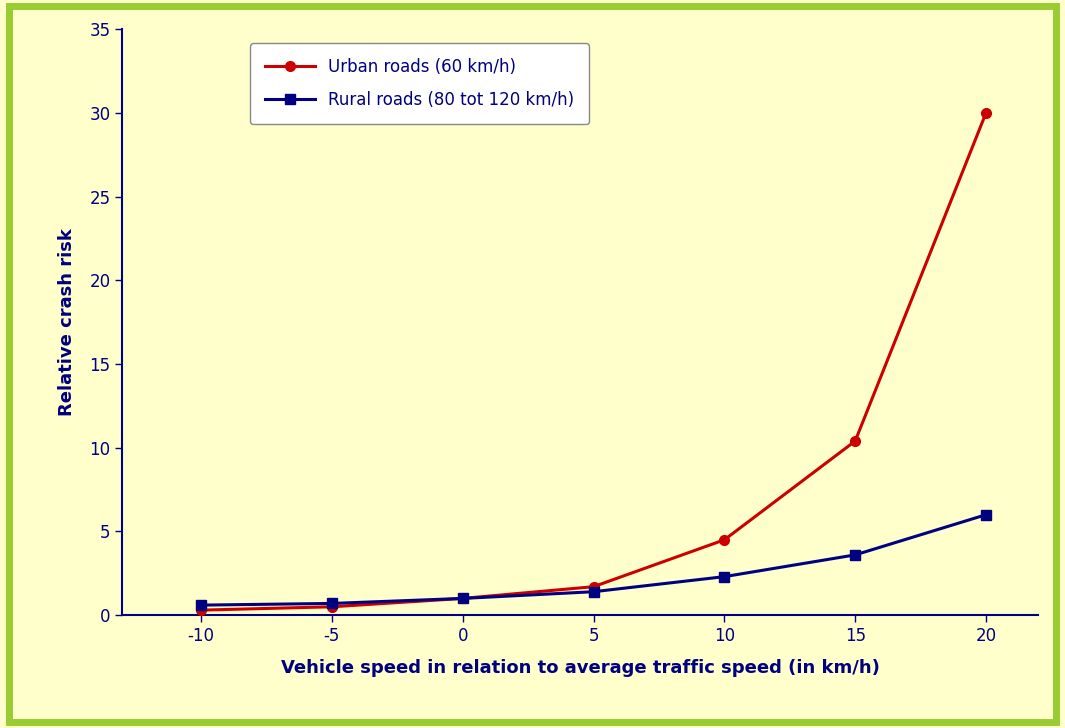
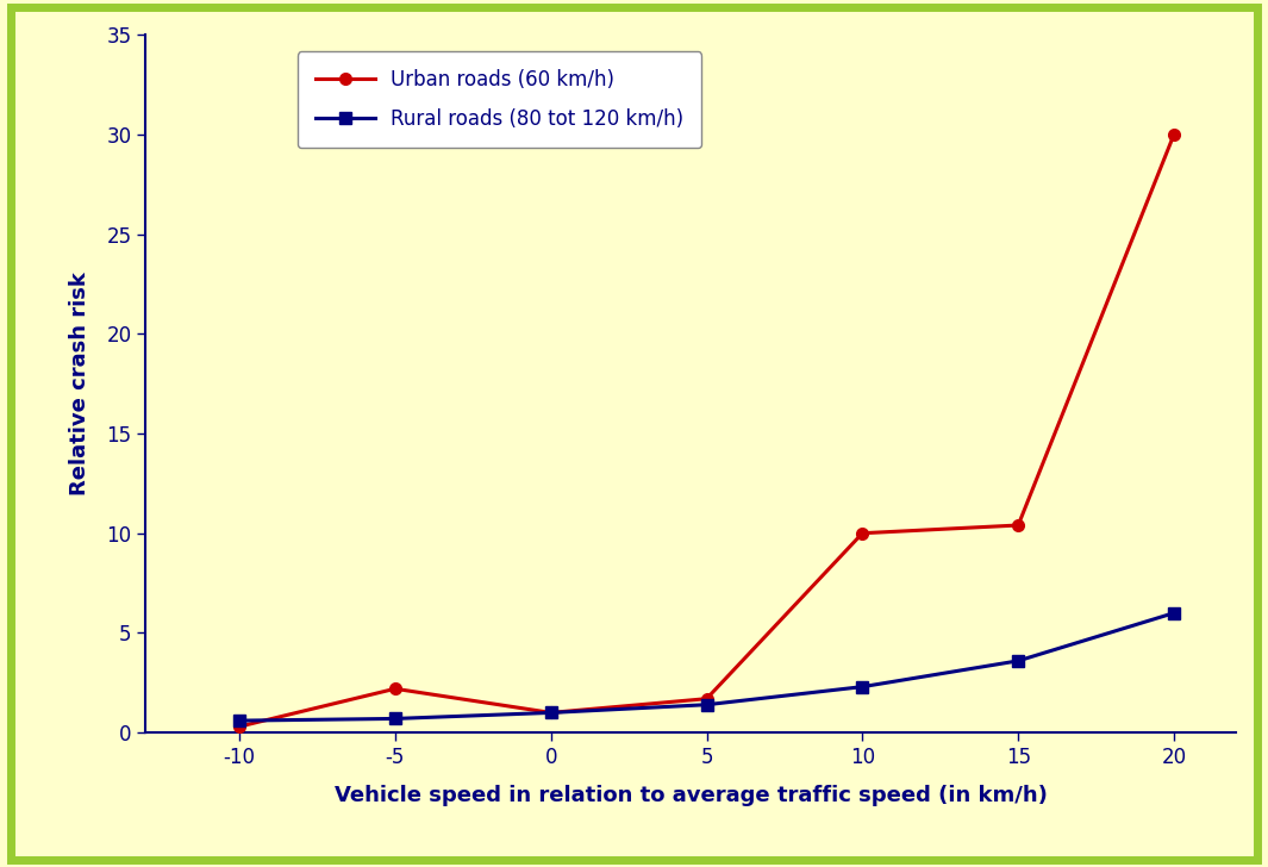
Urban roads (60 km/h)/-5: 0.5 -> 2.2
Urban roads (60 km/h)/10: 4.5 -> 10.0
